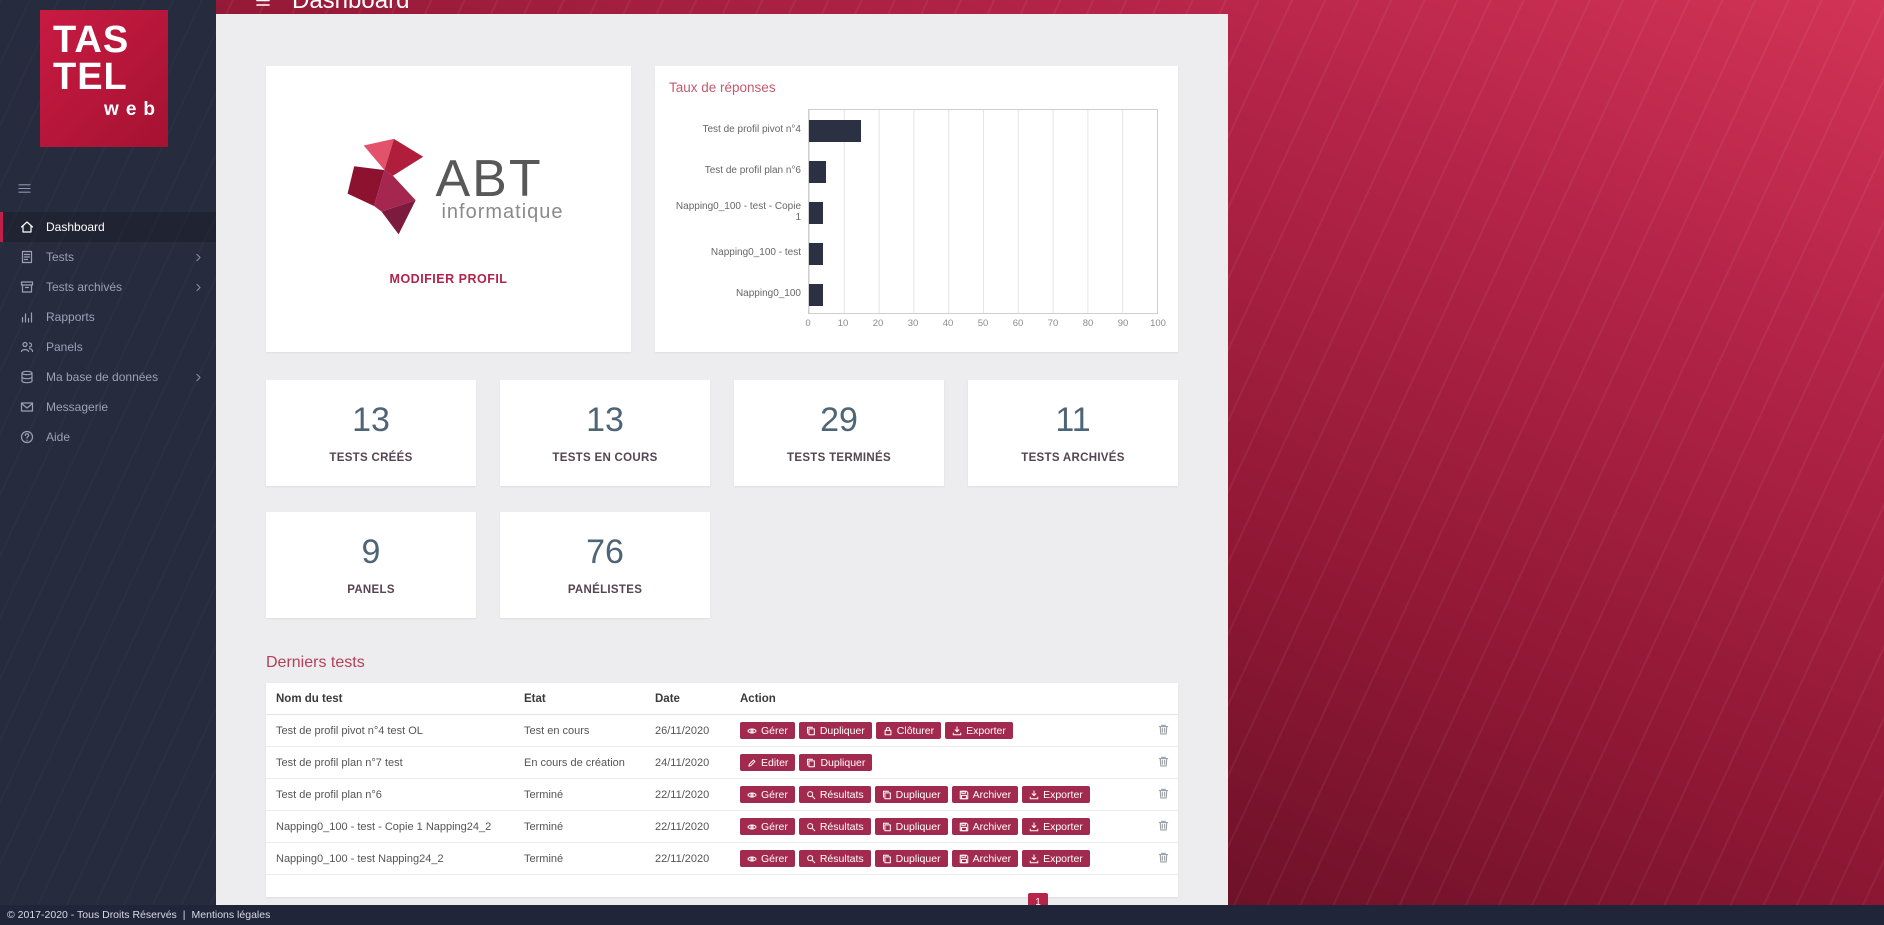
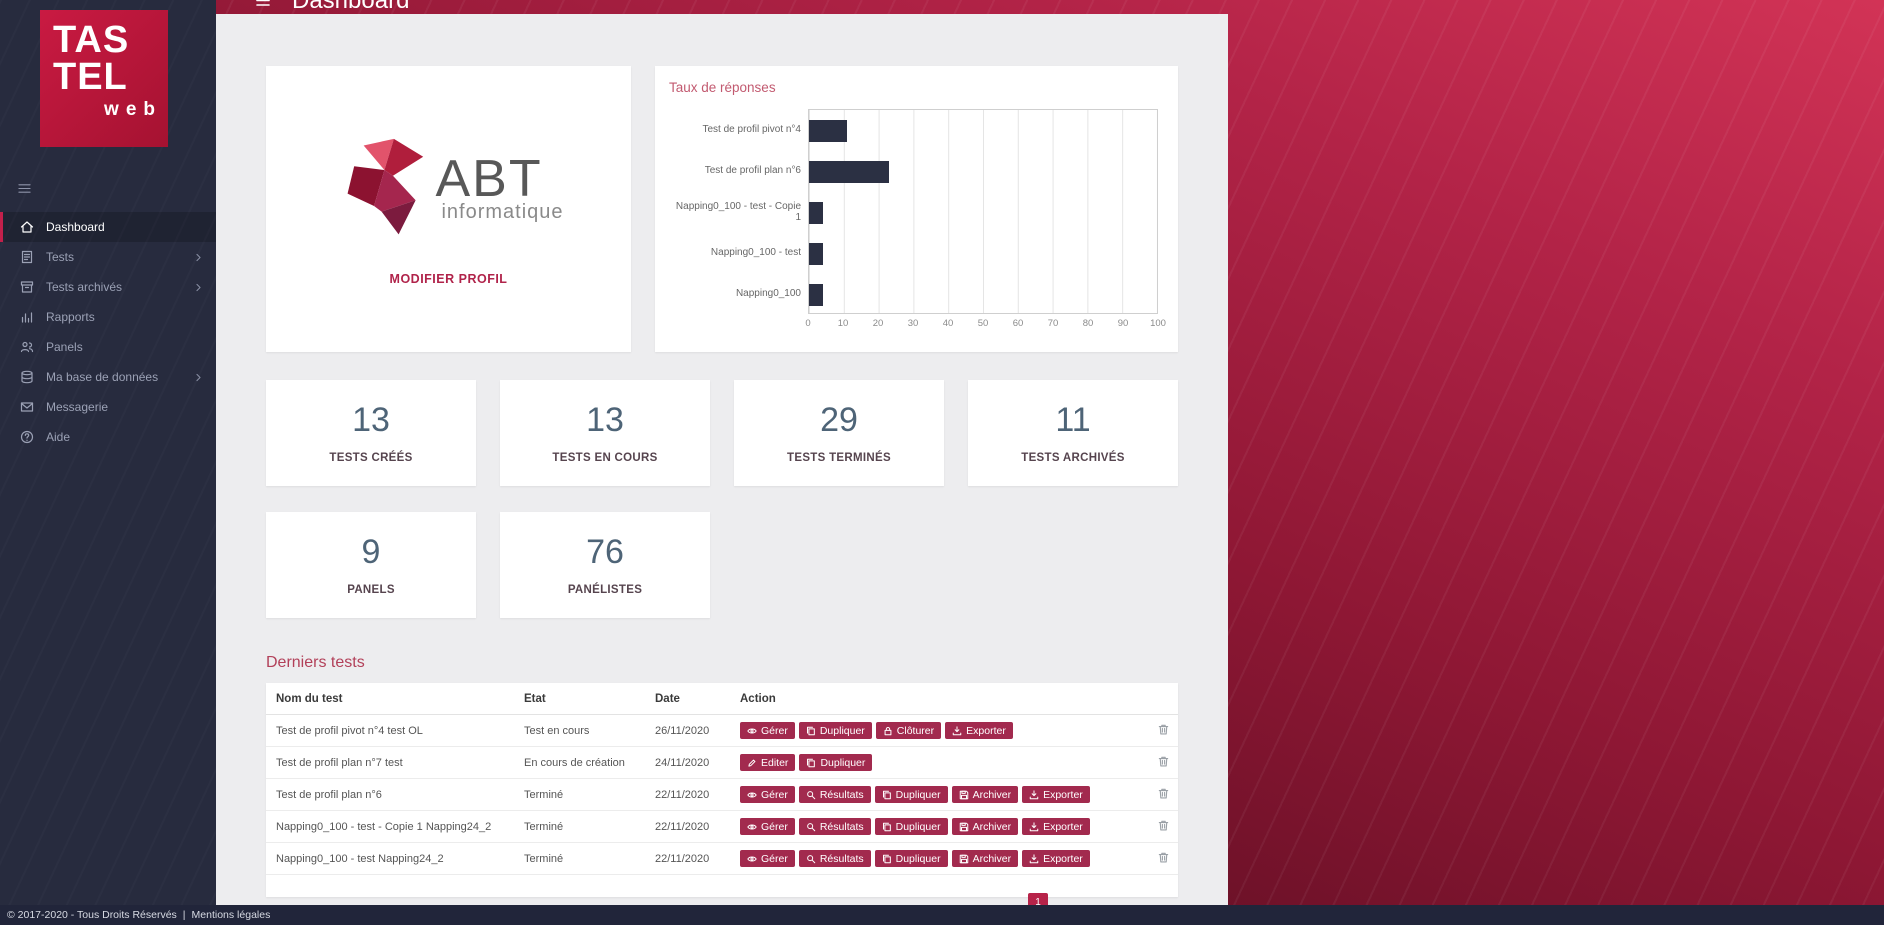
Test de profil pivot n°4: 15 -> 11
Test de profil plan n°6: 5 -> 23
